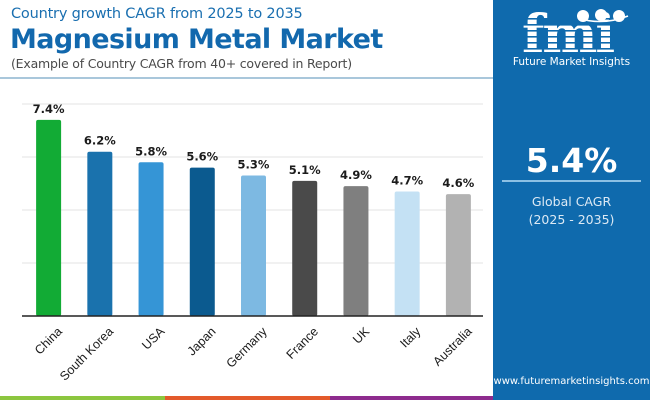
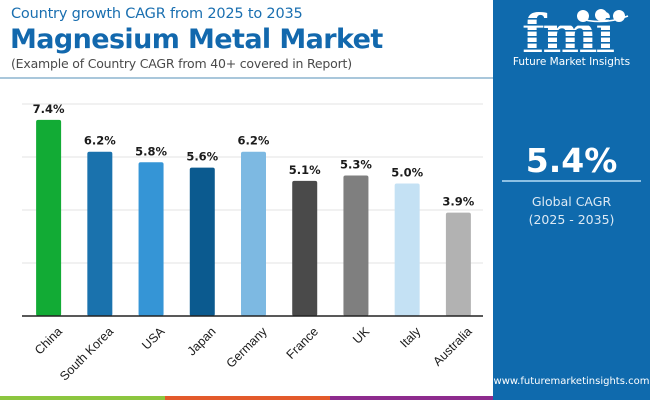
Germany: 5.3% -> 6.2%
UK: 4.9% -> 5.3%
Italy: 4.7% -> 5.0%
Australia: 4.6% -> 3.9%
